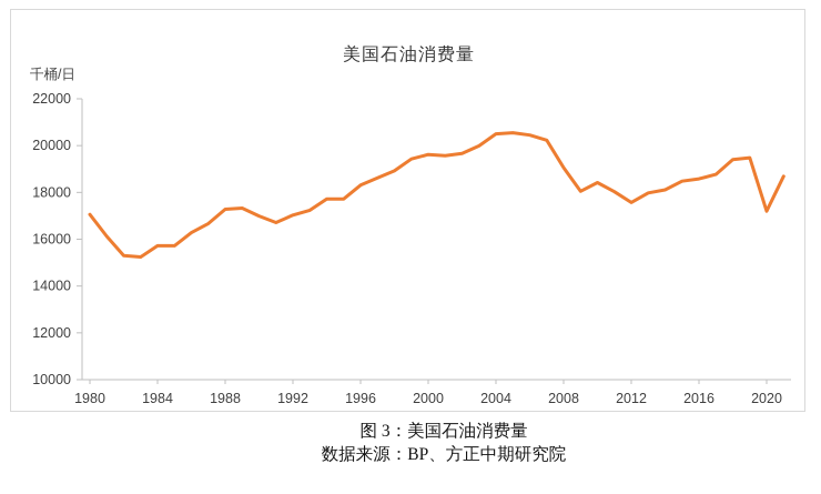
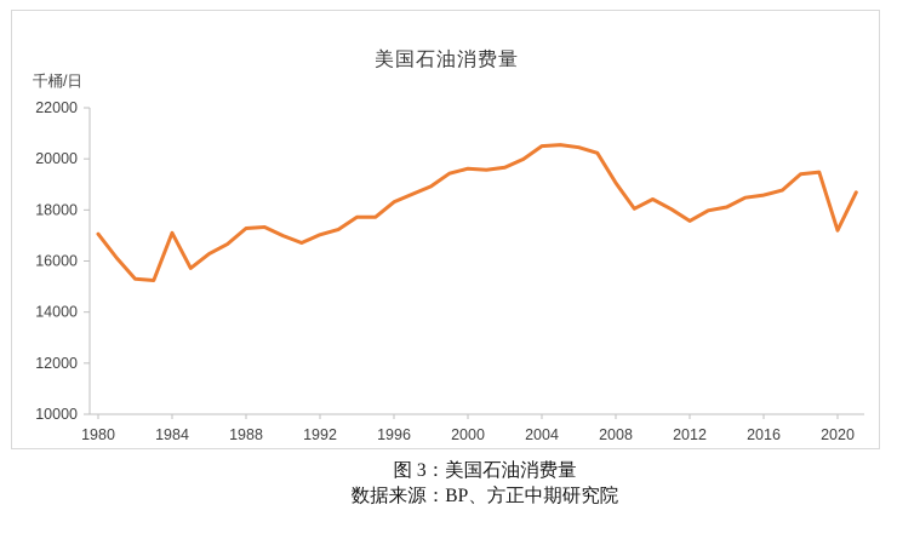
1984: 15700 -> 17100
